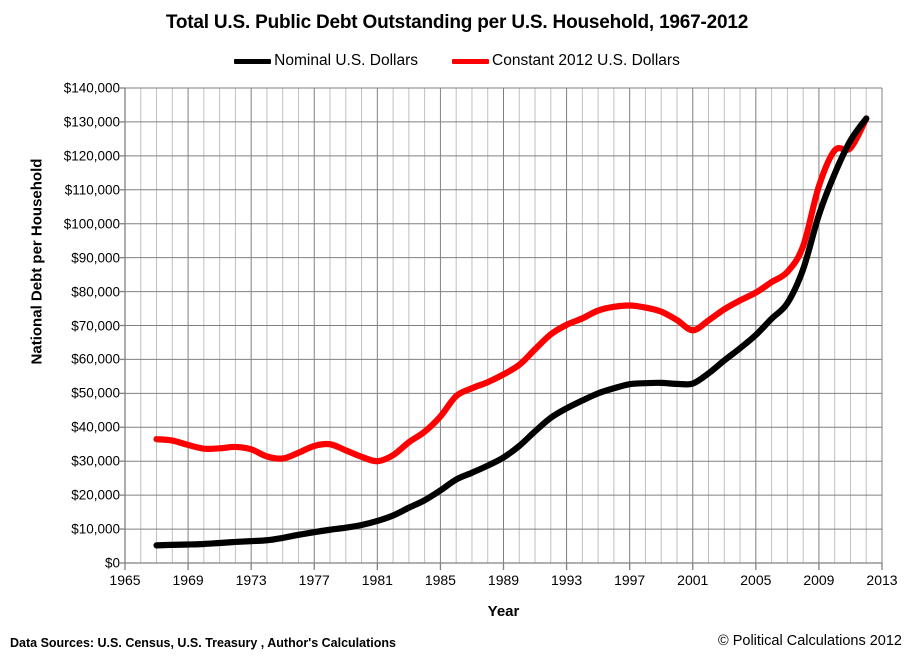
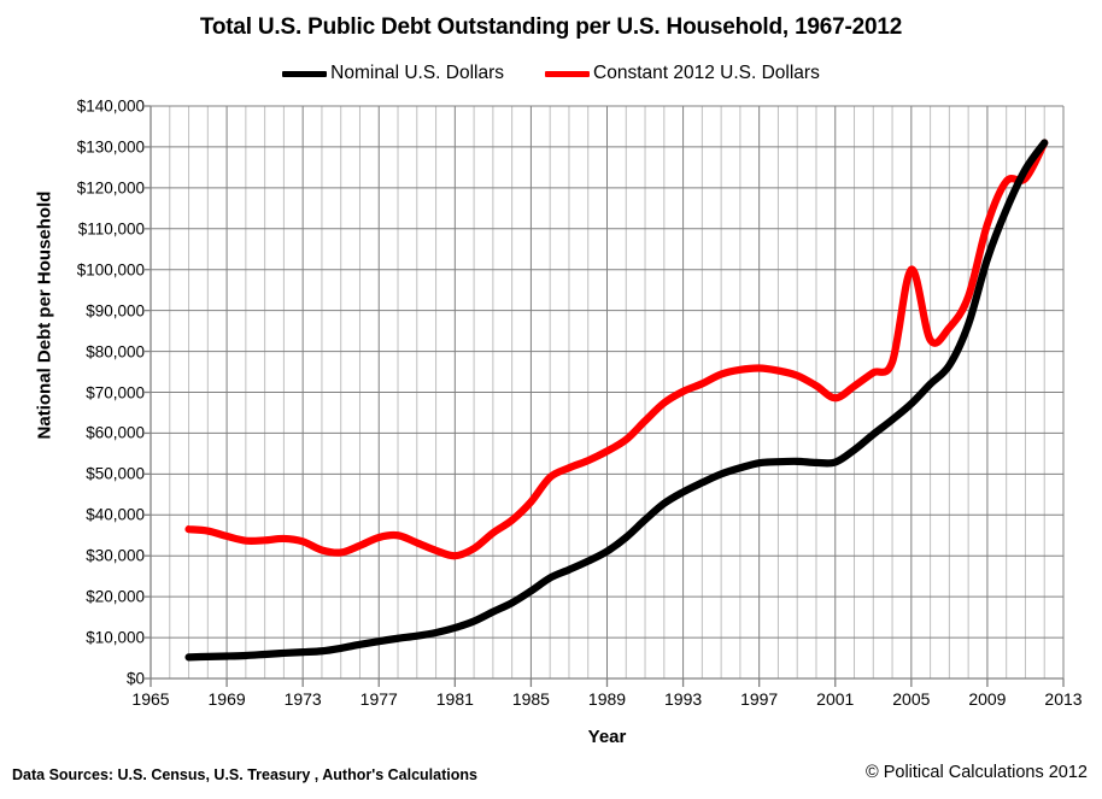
Constant 2012 U.S. Dollars/2005: $80000 -> $100000
